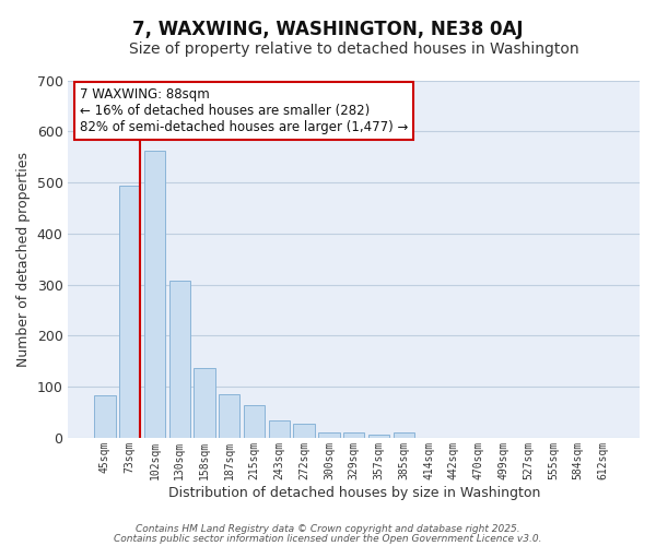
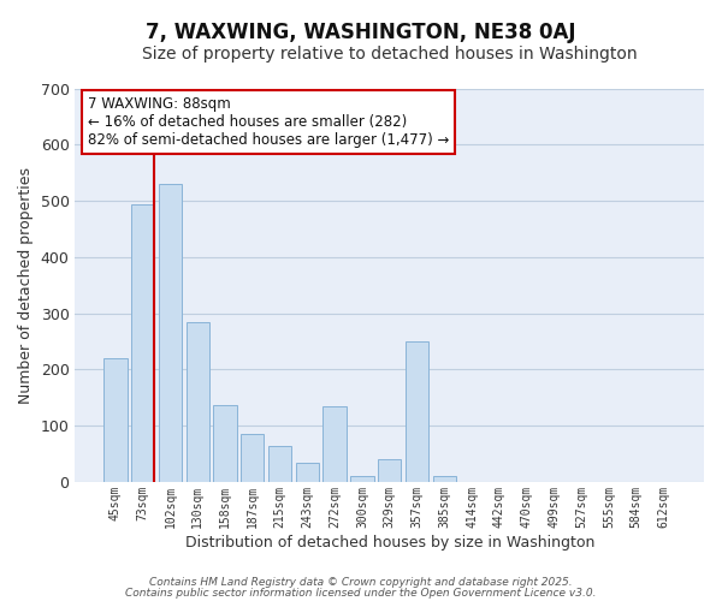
45sqm: 83 -> 220
102sqm: 562 -> 530
130sqm: 308 -> 285
272sqm: 28 -> 135
329sqm: 10 -> 40
357sqm: 6 -> 250
